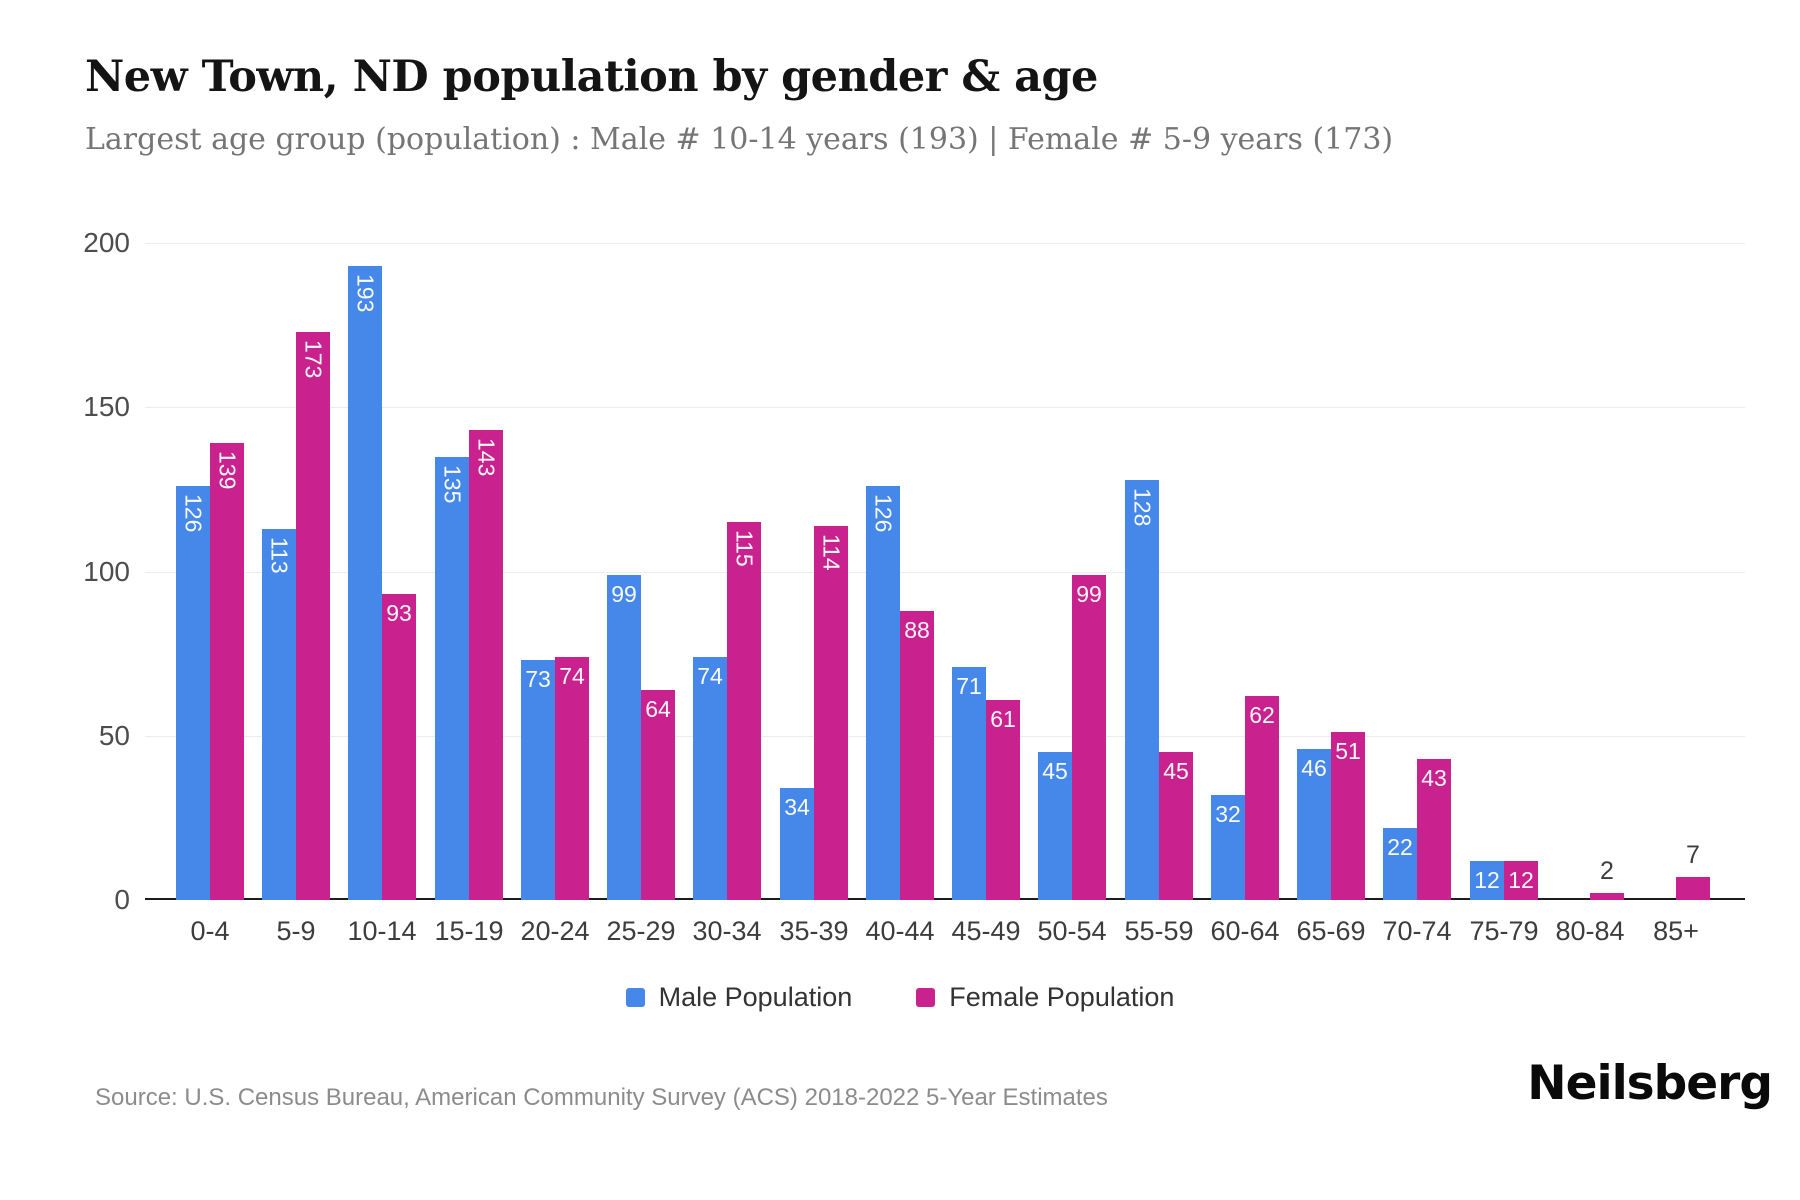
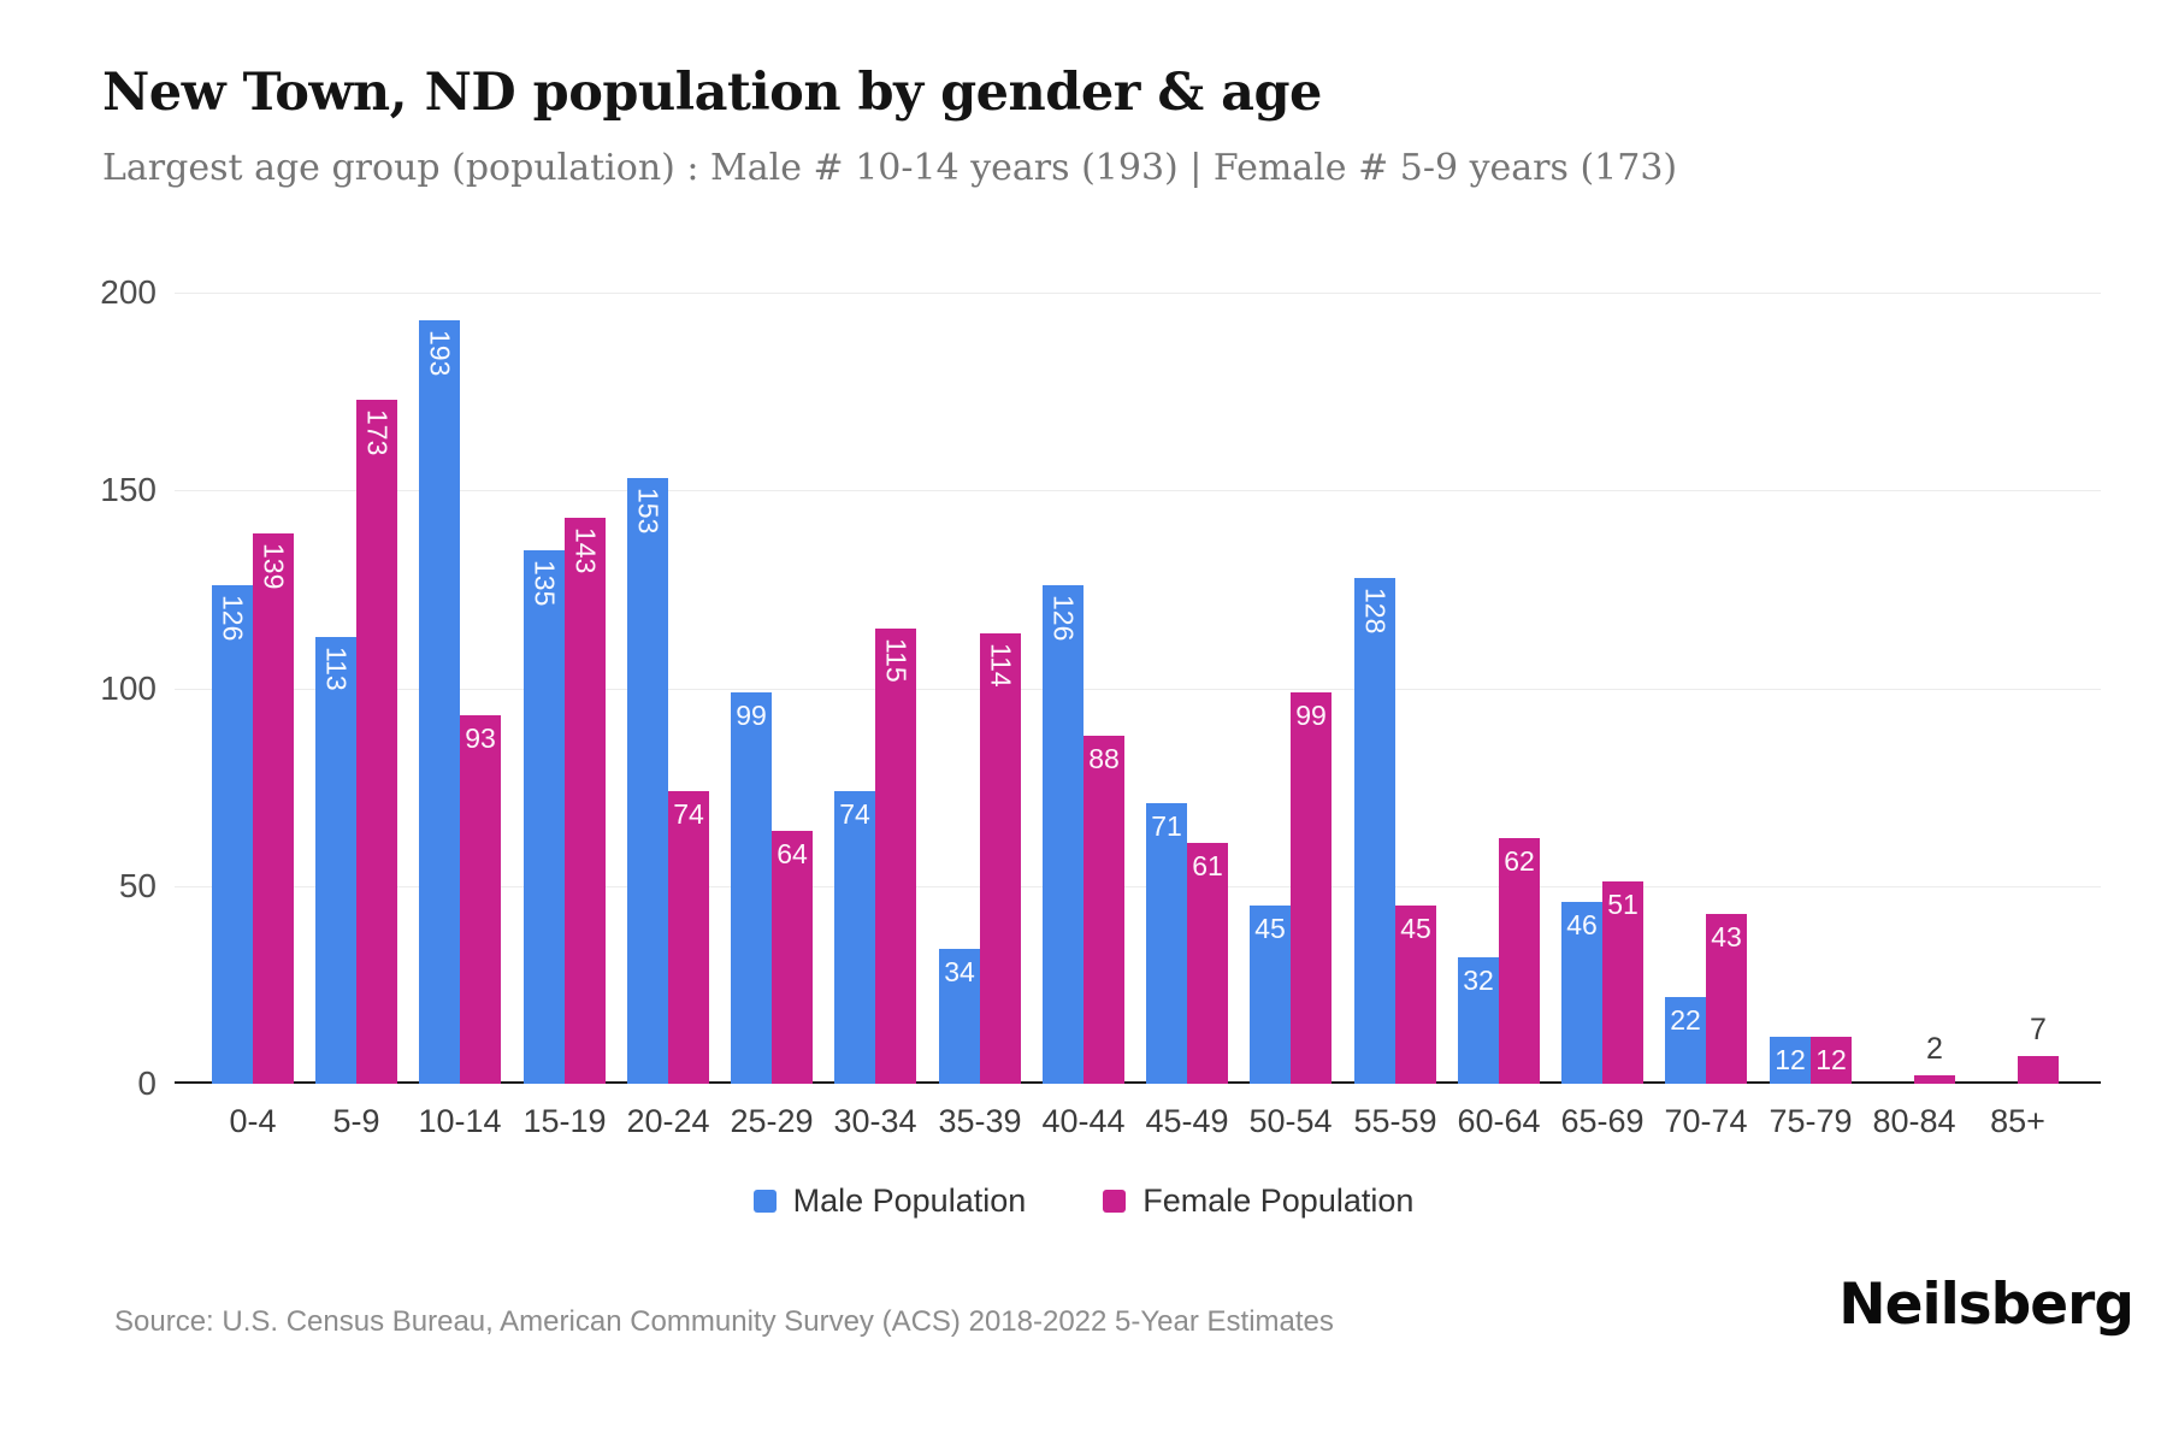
Male Population/20-24: 73 -> 153
